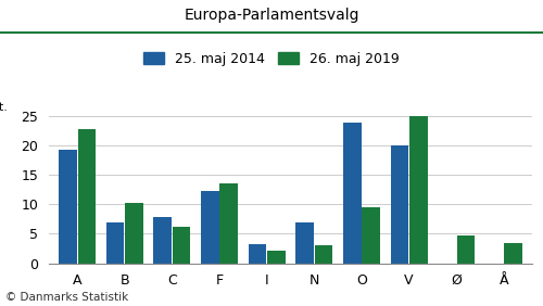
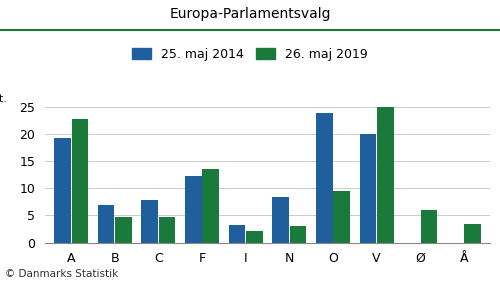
26. maj 2019/B: 10.3 -> 4.8
26. maj 2019/C: 6.1 -> 4.8
25. maj 2014/N: 7.0 -> 8.4
26. maj 2019/Ø: 4.8 -> 6.0
